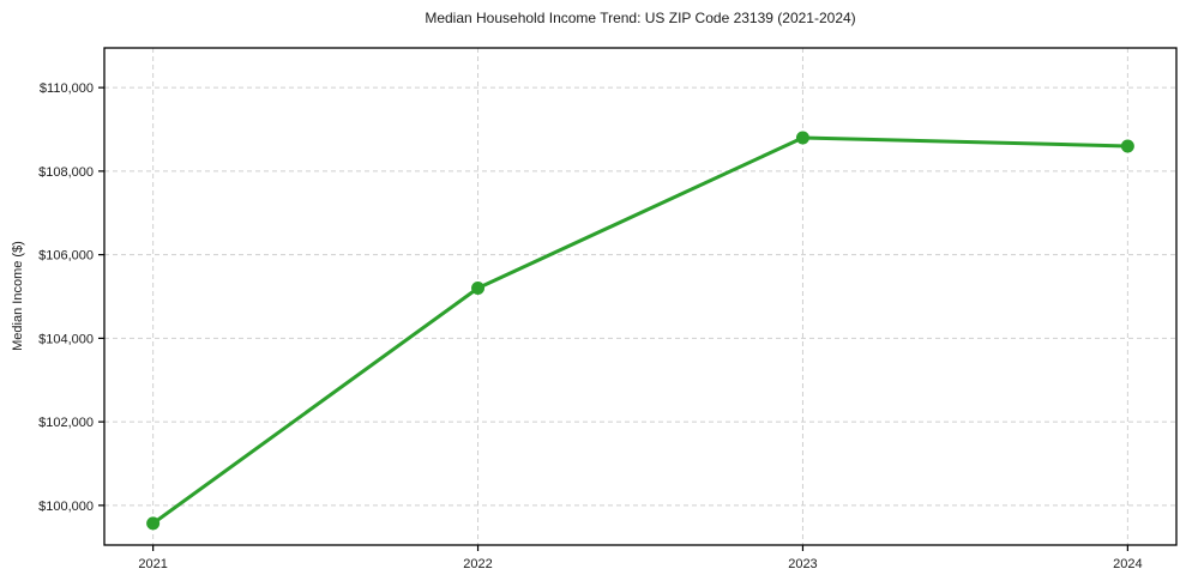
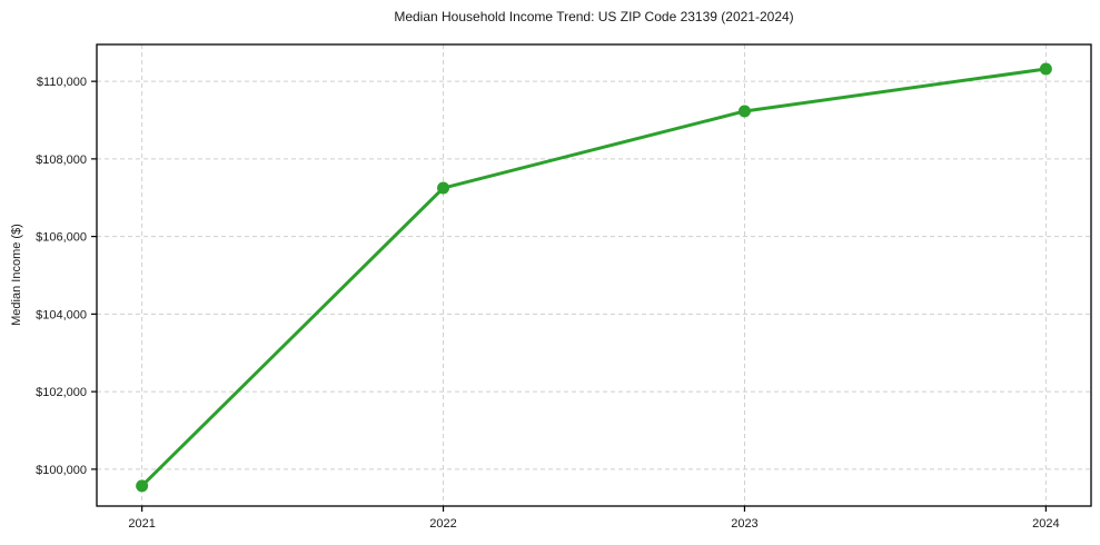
2022: $105200 -> $107200
2023: $108800 -> $109200
2024: $108600 -> $110300
